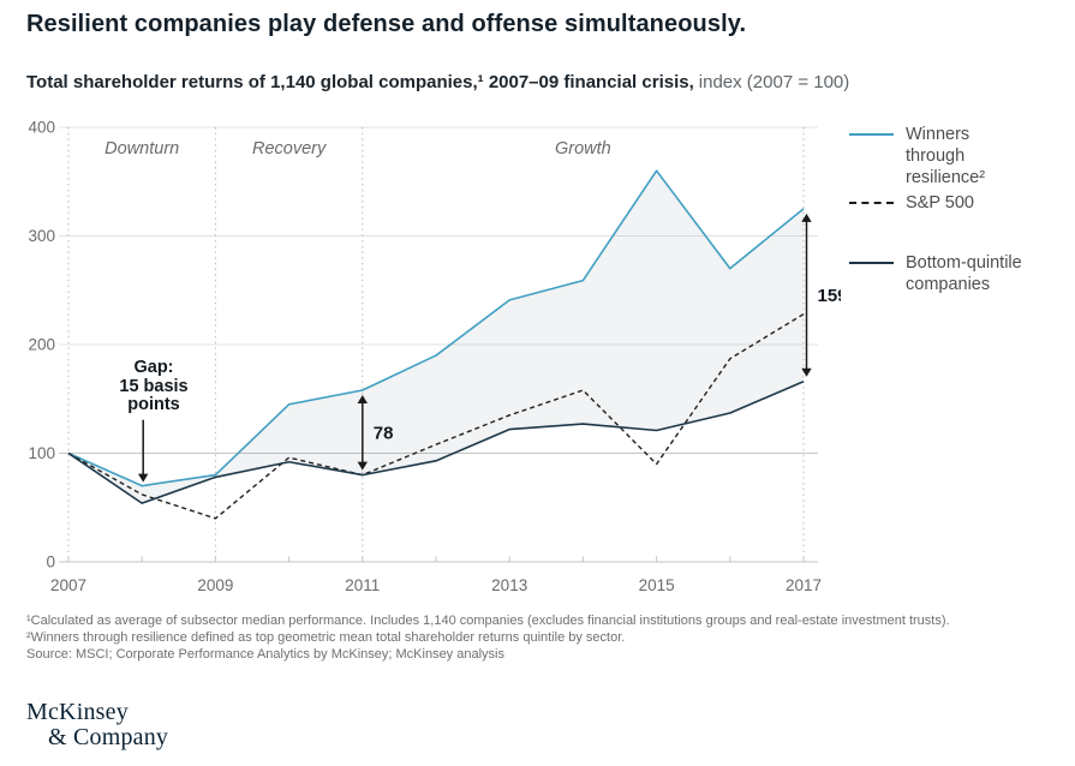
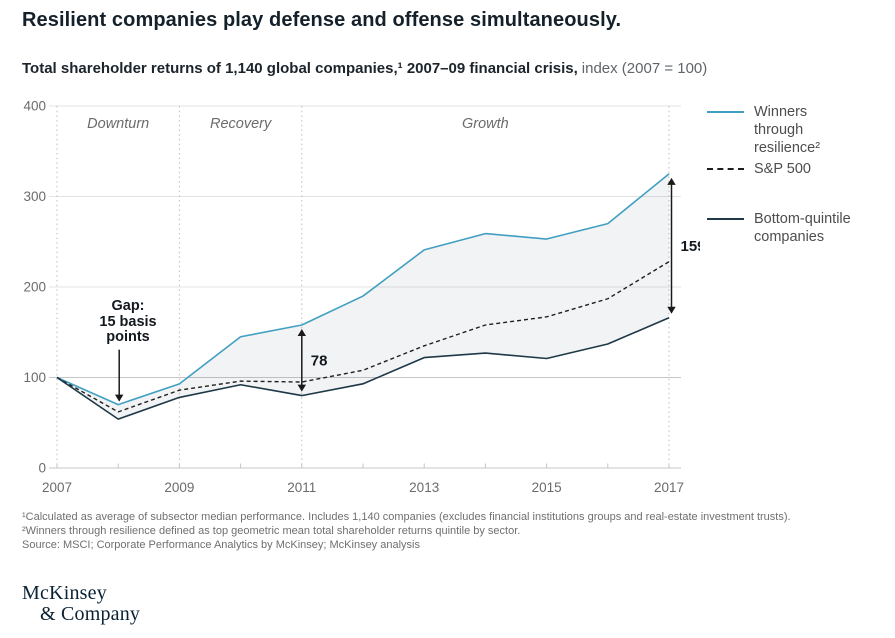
Winners through resilience²/2009: 80 -> 90
S&P 500/2009: 40 -> 90
S&P 500/2011: 80 -> 100
Winners through resilience²/2015: 360 -> 250
S&P 500/2015: 90 -> 170
